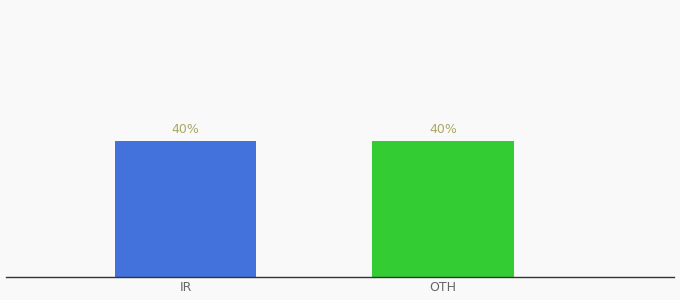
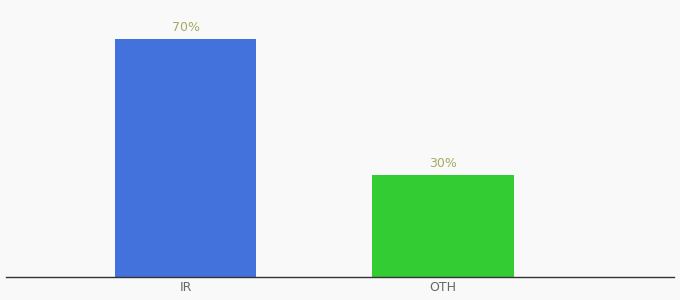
IR: 40% -> 70%
OTH: 40% -> 30%
